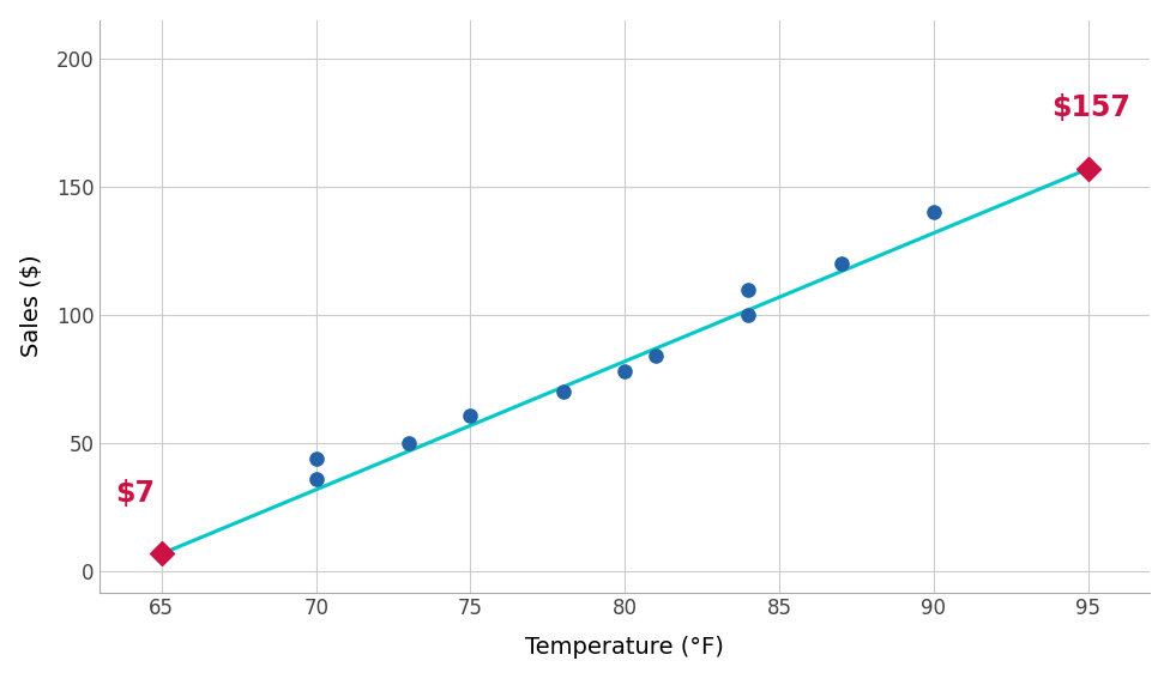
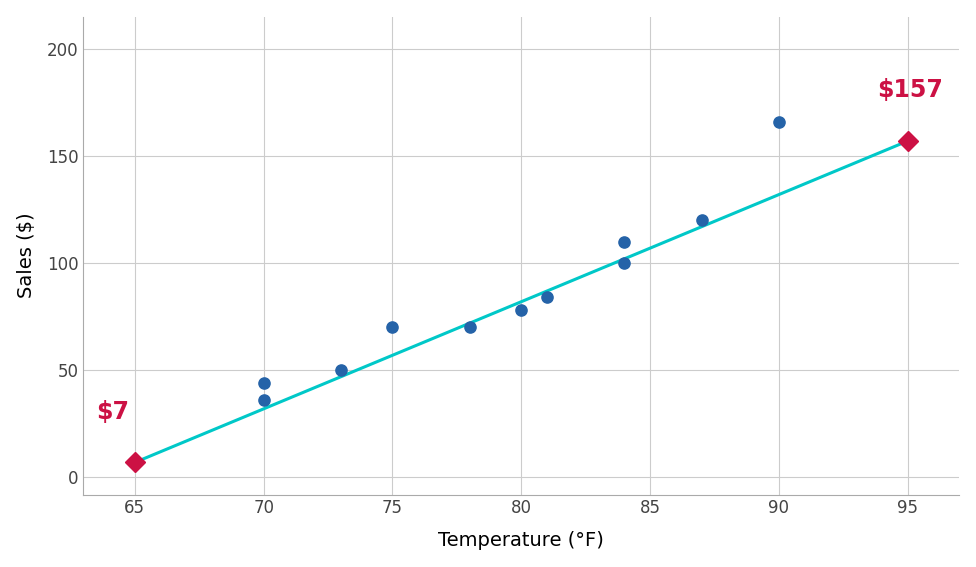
75: 61 -> 70
90: 140 -> 166
